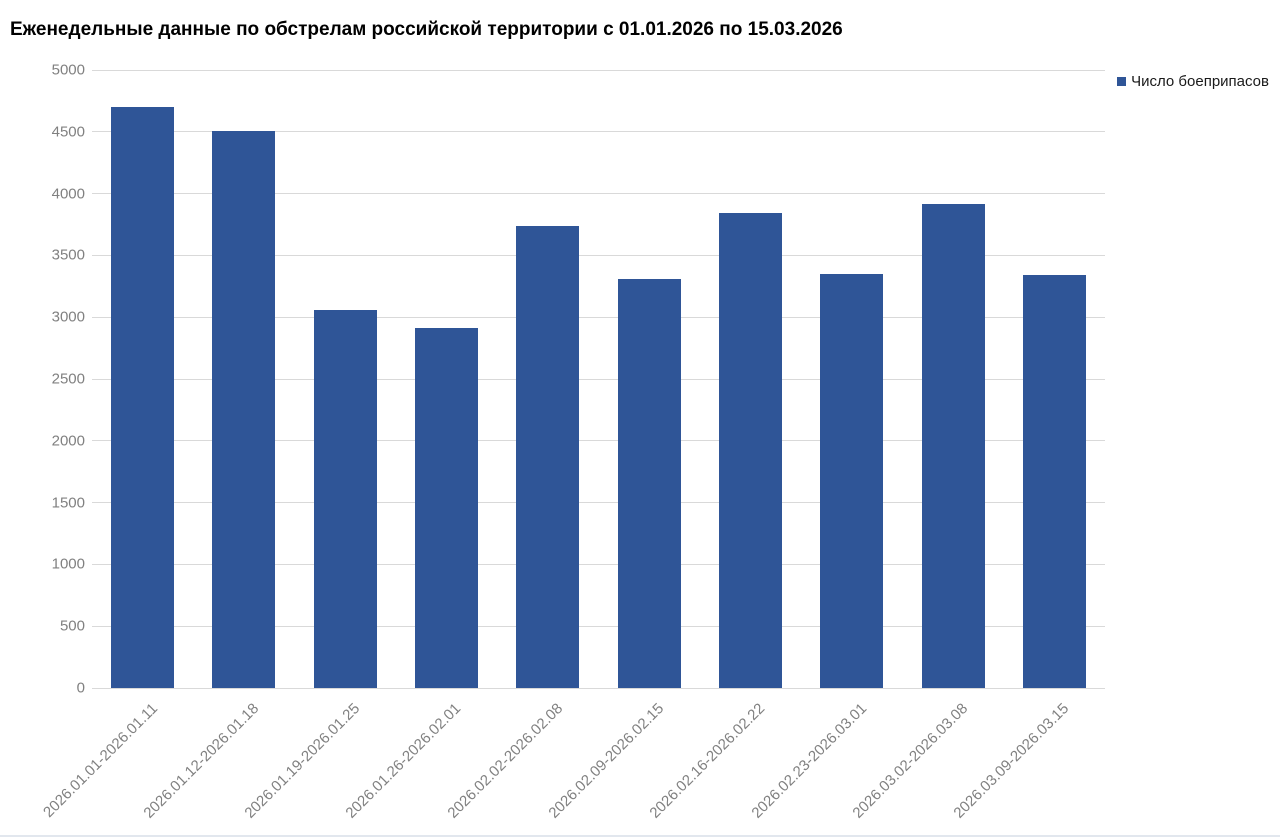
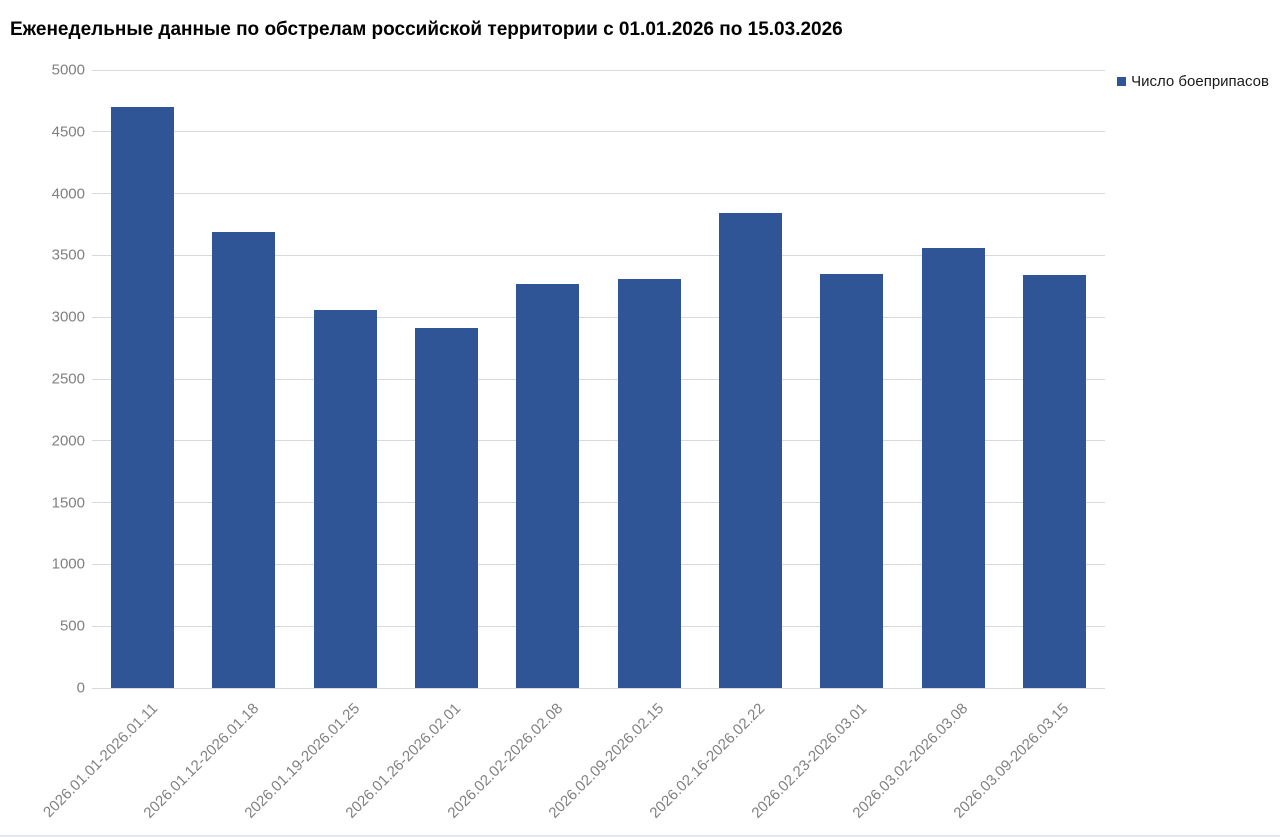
2026.01.12-2026.01.18: 4510 -> 3690
2026.02.02-2026.02.08: 3740 -> 3260
2026.03.02-2026.03.08: 3920 -> 3560
